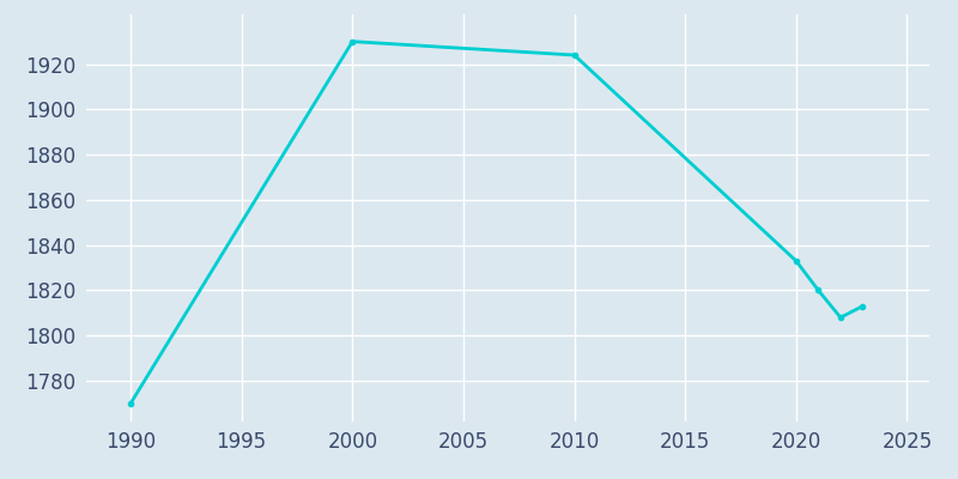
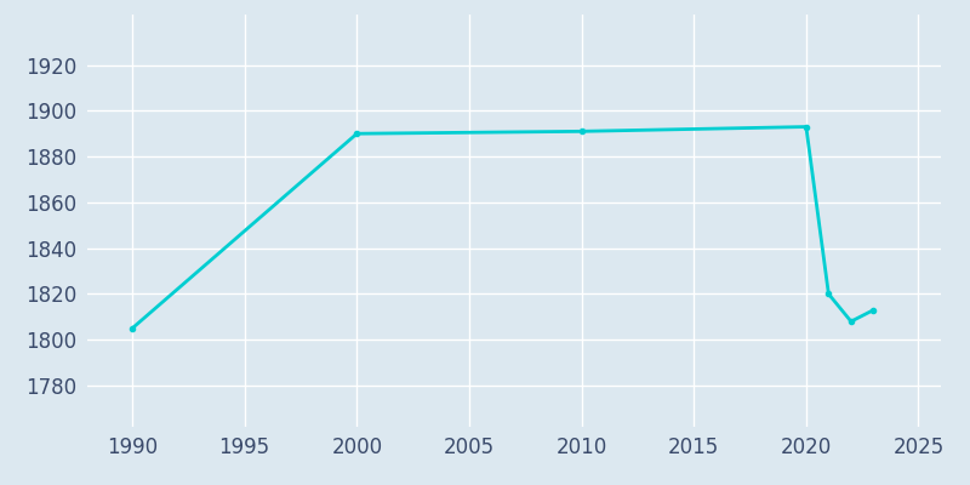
1990: 1770 -> 1805
2000: 1930 -> 1890
2010: 1924 -> 1891
2020: 1833 -> 1893
